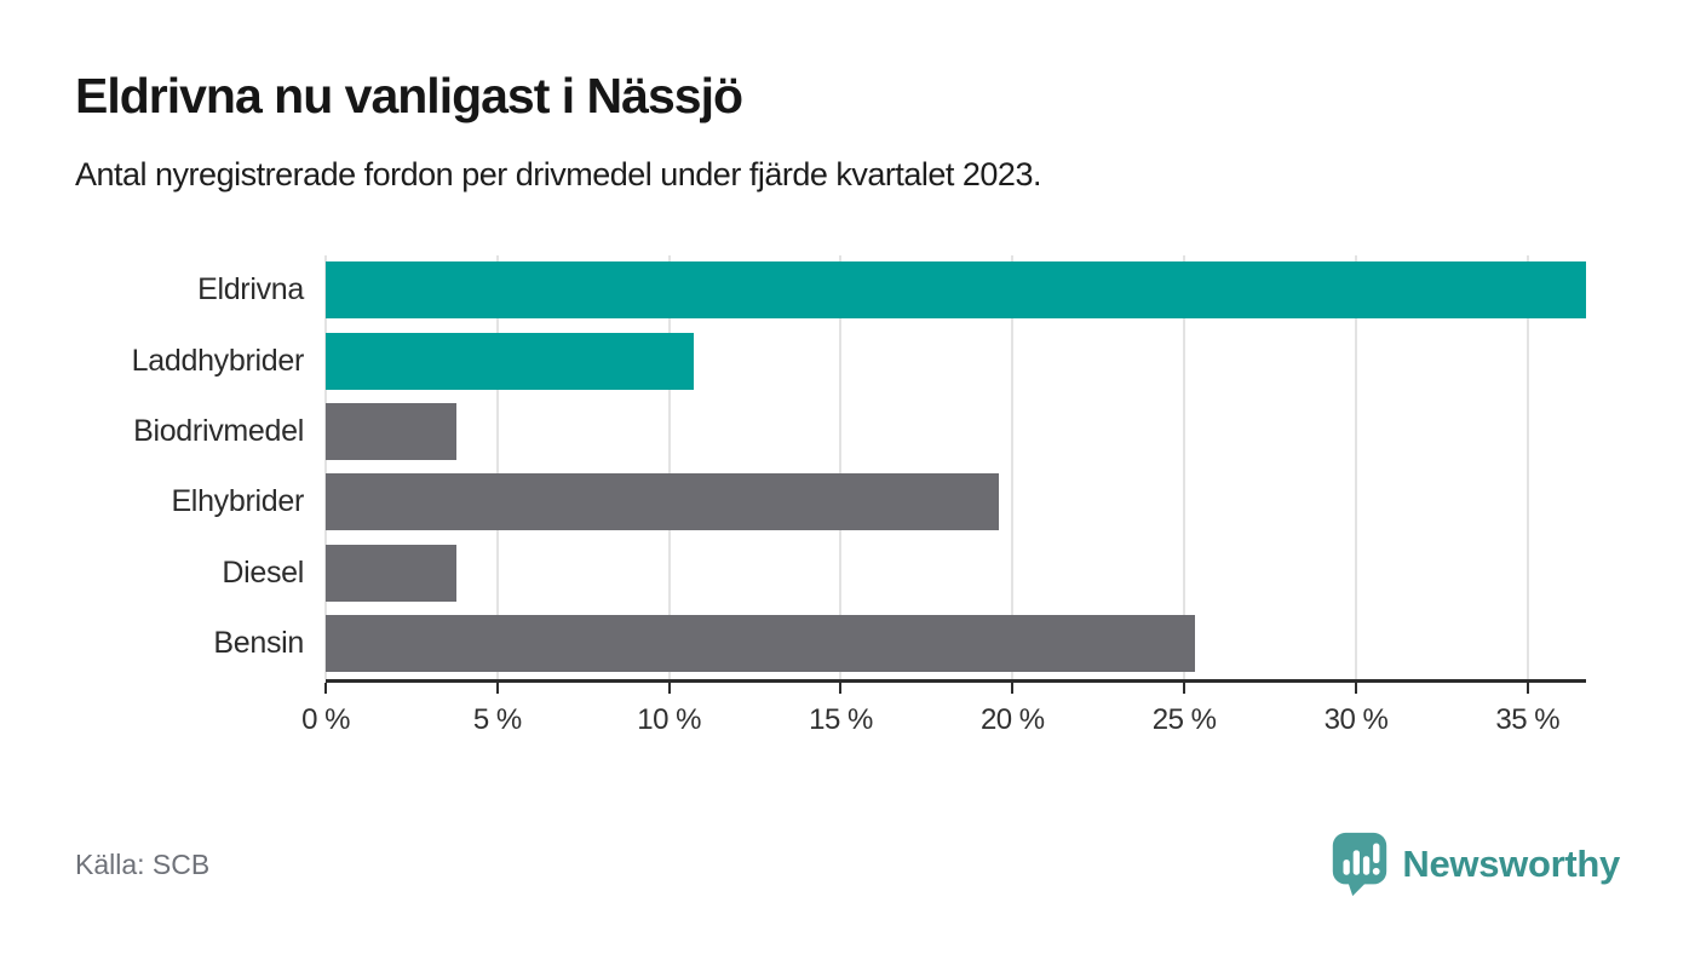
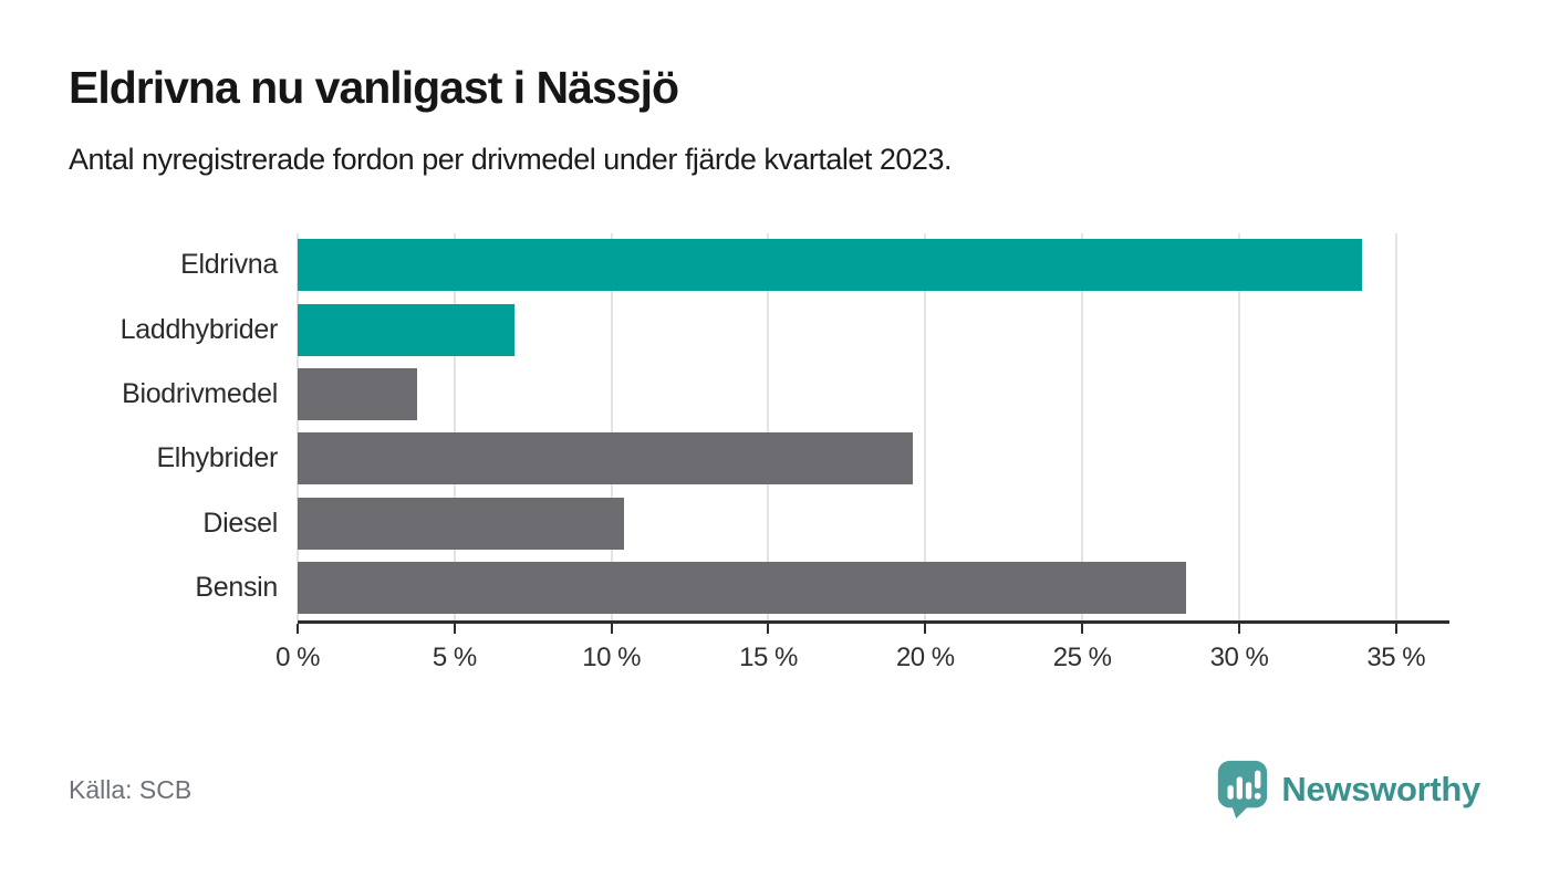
Eldrivna: 36.7% -> 33.9%
Laddhybrider: 10.7% -> 6.9%
Diesel: 3.8% -> 10.4%
Bensin: 25.3% -> 28.3%
